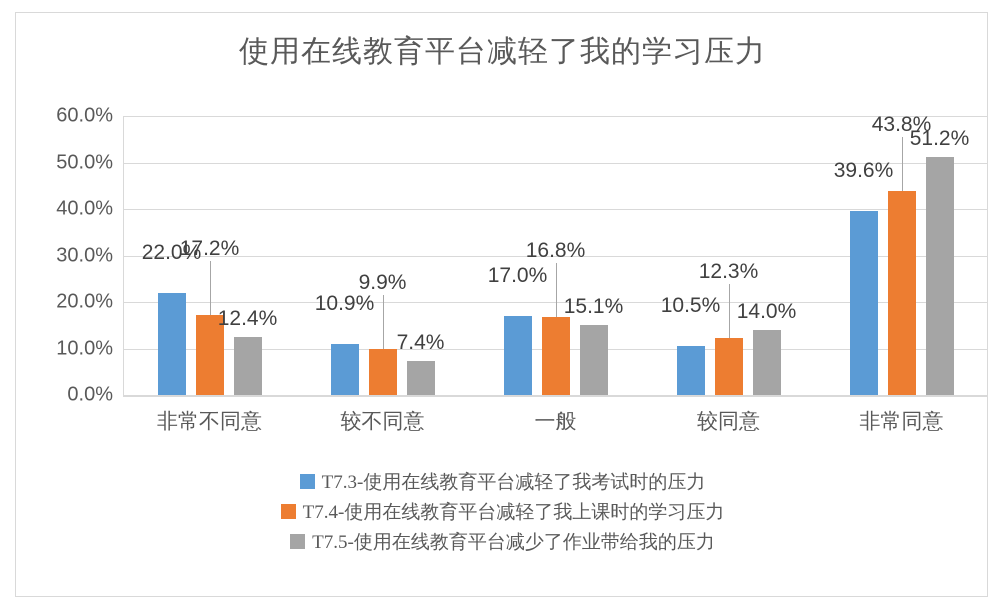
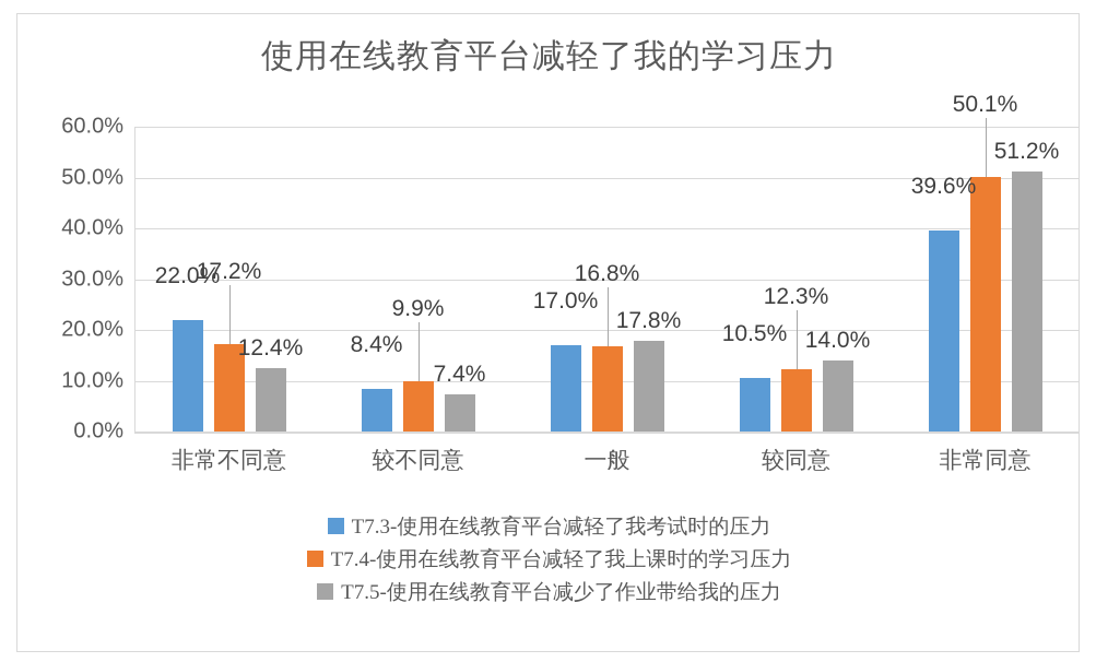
T7.3-使用在线教育平台减轻了我考试时的压力/较不同意: 10.9% -> 8.4%
T7.5-使用在线教育平台减少了作业带给我的压力/一般: 15.1% -> 17.8%
T7.4-使用在线教育平台减轻了我上课时的学习压力/非常同意: 43.8% -> 50.1%
